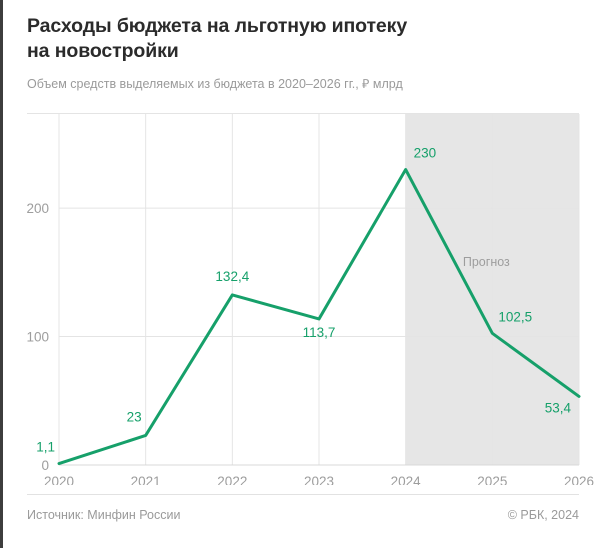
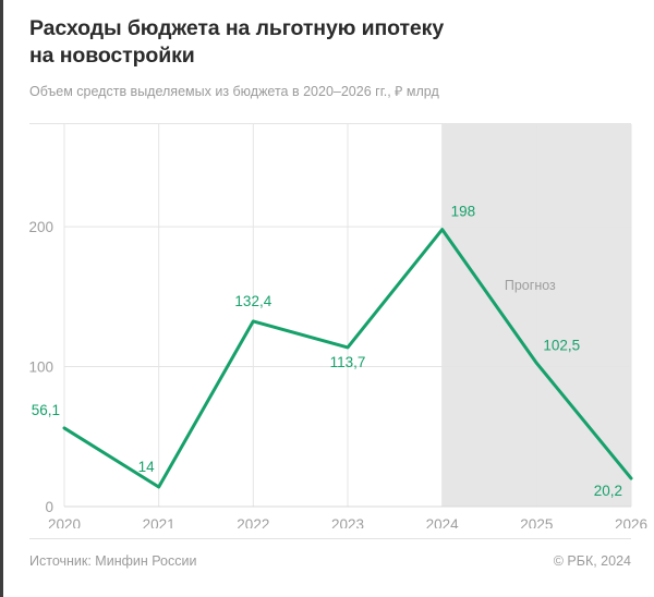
2020: 1,1 -> 56,1
2021: 23 -> 14
2024: 230 -> 198
2026: 53,4 -> 20,2
